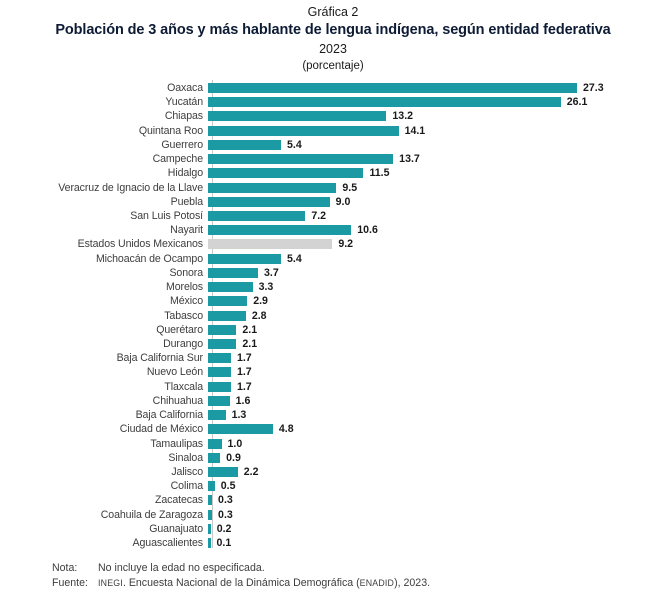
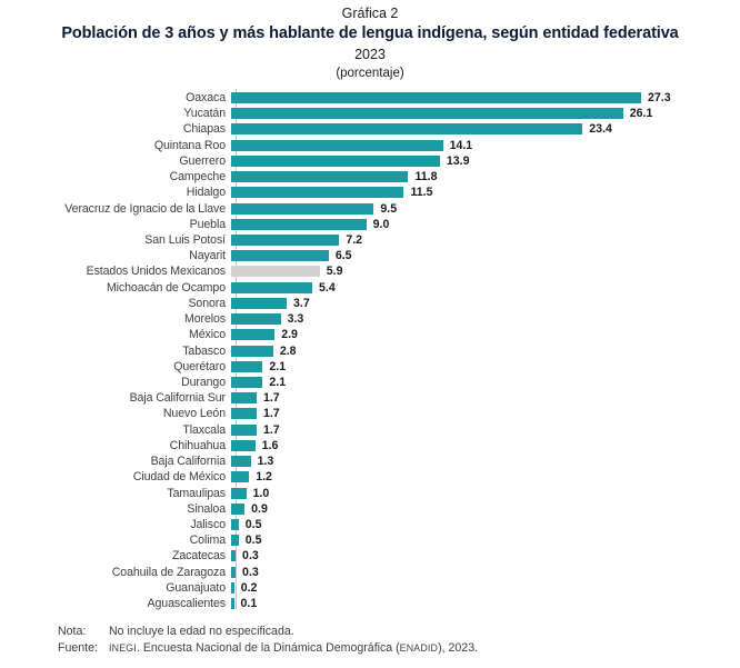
Chiapas: 13.2 -> 23.4
Guerrero: 5.4 -> 13.9
Campeche: 13.7 -> 11.8
Nayarit: 10.6 -> 6.5
Estados Unidos Mexicanos: 9.2 -> 5.9
Ciudad de México: 4.8 -> 1.2
Jalisco: 2.2 -> 0.5
